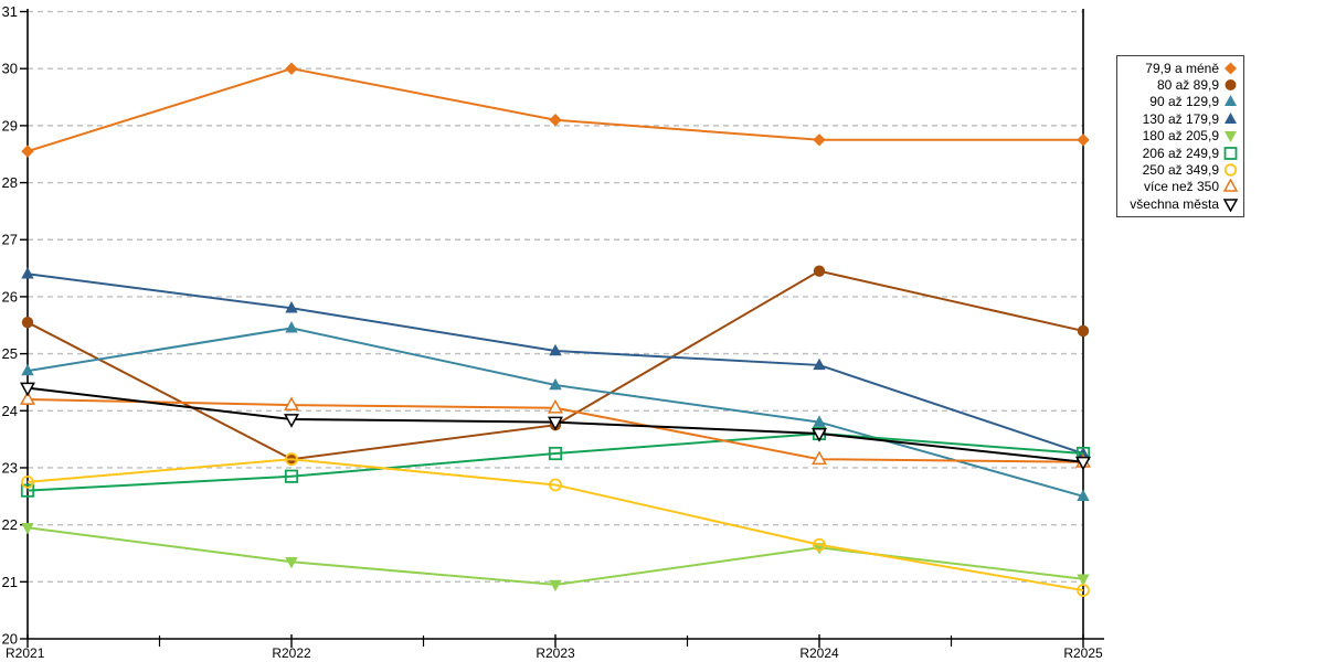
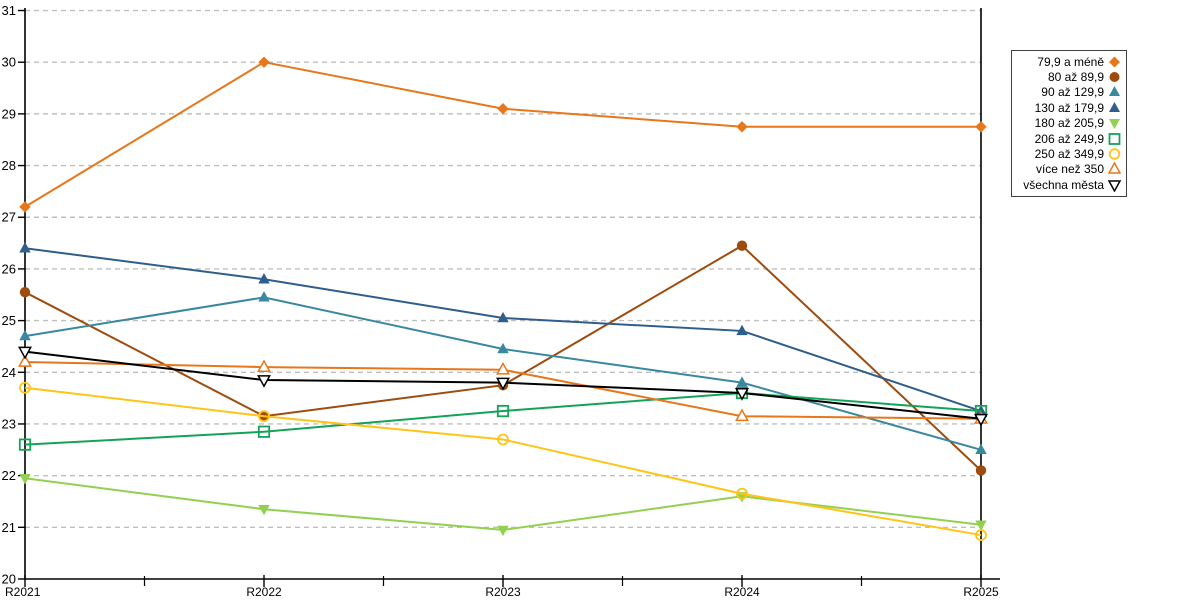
79,9 a méně/R2021: 28.6 -> 27.2
250 až 349,9/R2021: 22.8 -> 23.7
80 až 89,9/R2025: 25.4 -> 22.1
